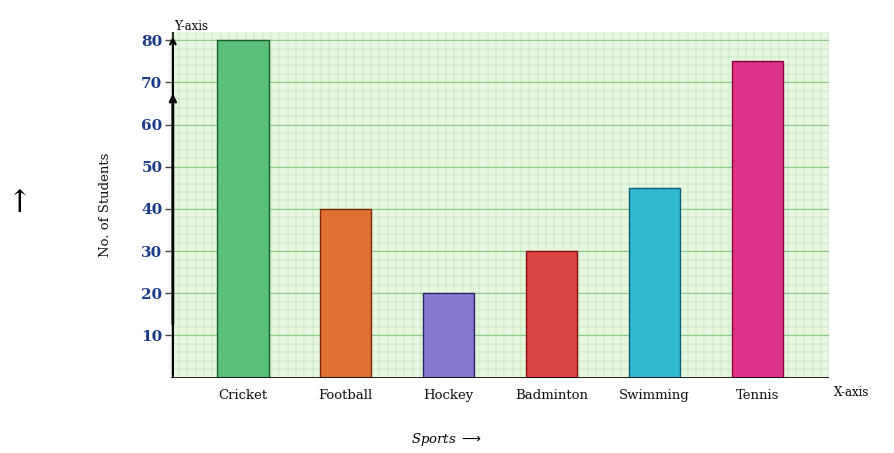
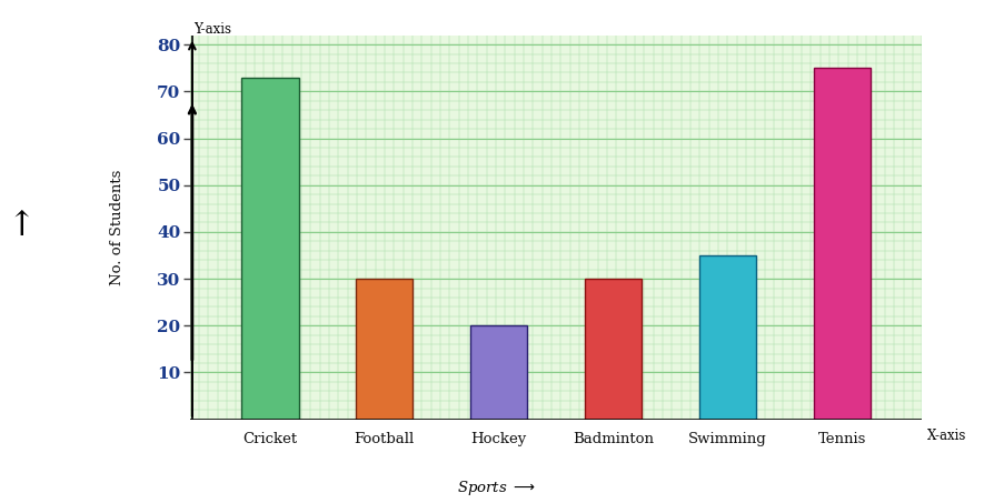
Cricket: 80 -> 73
Football: 40 -> 30
Swimming: 45 -> 35
